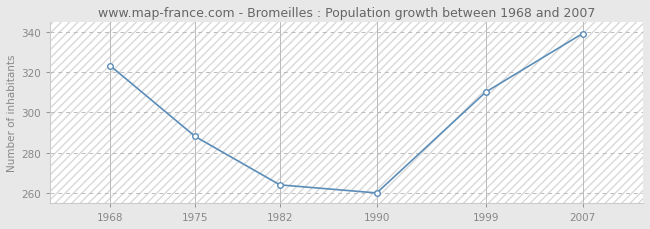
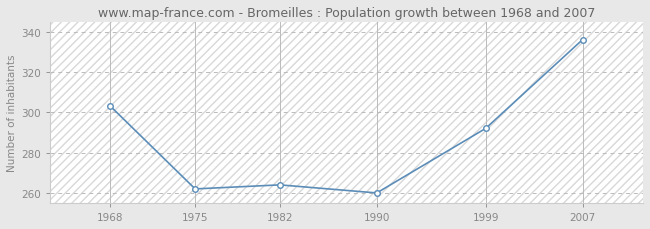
1968: 323 -> 303
1975: 288 -> 262
1999: 310 -> 292
2007: 339 -> 336
